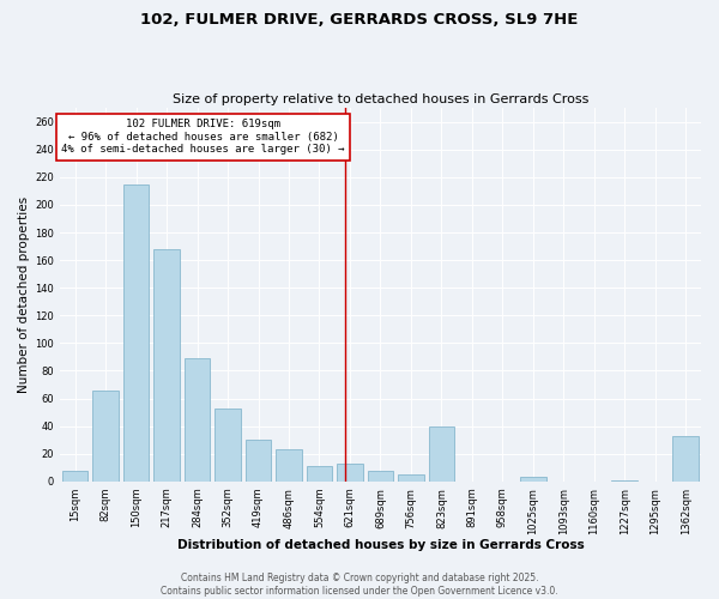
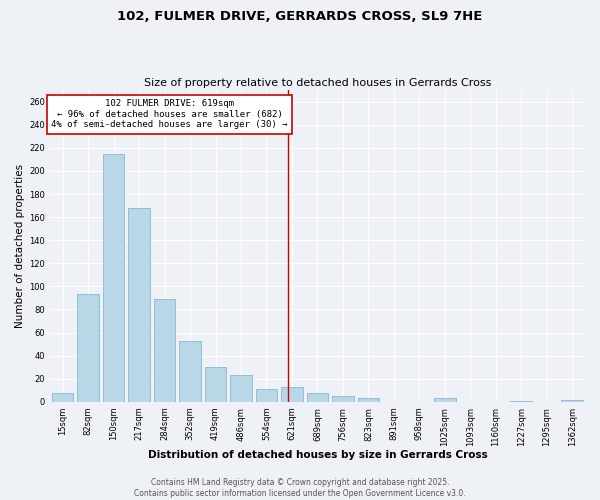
82sqm: 66 -> 93
823sqm: 40 -> 3
1362sqm: 33 -> 2
